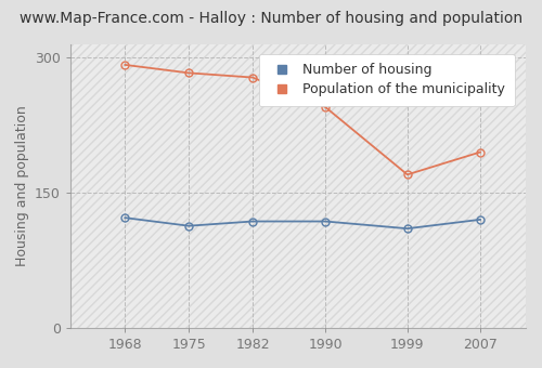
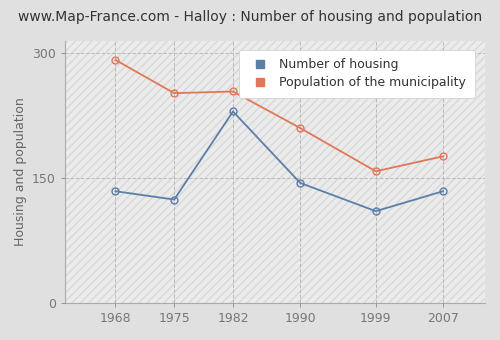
Number of housing/1968: 122 -> 134
Number of housing/1975: 113 -> 124
Population of the municipality/1975: 283 -> 252
Number of housing/1982: 118 -> 230
Population of the municipality/1982: 278 -> 254
Number of housing/1990: 118 -> 144
Population of the municipality/1990: 245 -> 210
Population of the municipality/1999: 170 -> 158
Number of housing/2007: 120 -> 134
Population of the municipality/2007: 195 -> 176
